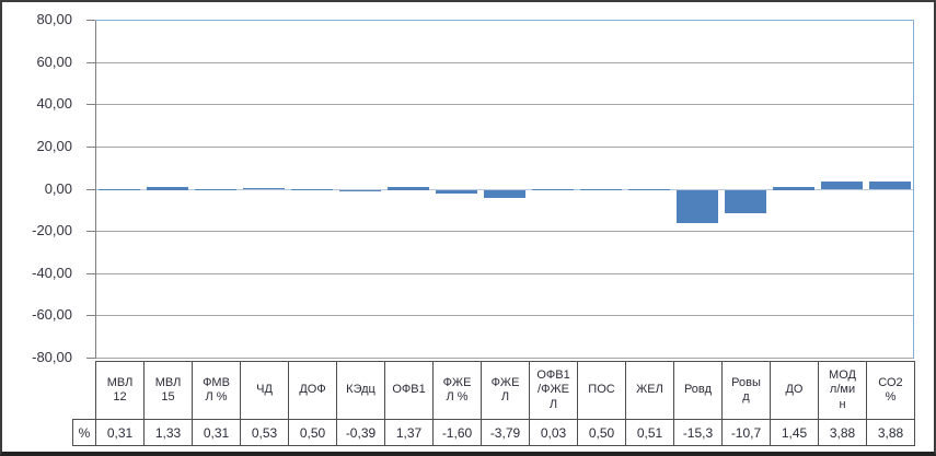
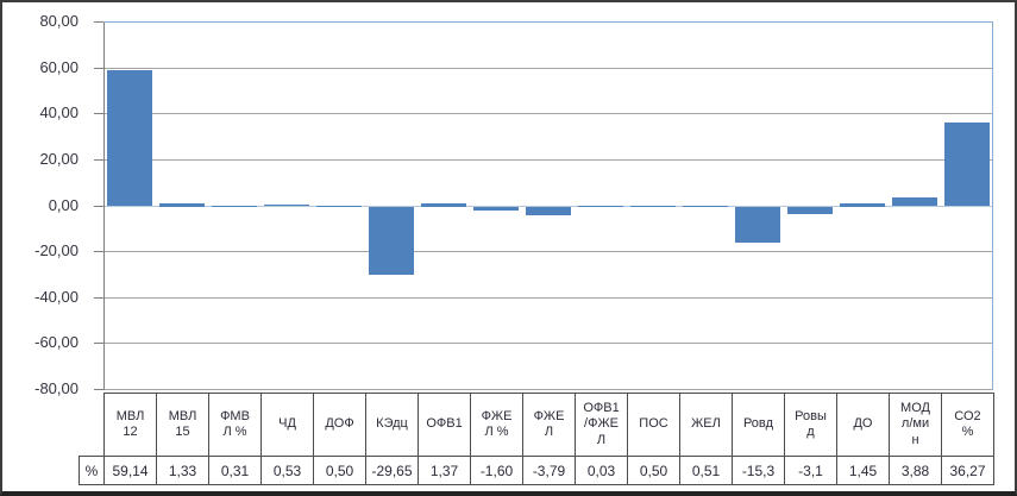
МВЛ 12: 0,31 -> 59,14
КЭдц: -0,39 -> -29,65
Ровыд: -10,7 -> -3,1
СО2 %: 3,88 -> 36,27
